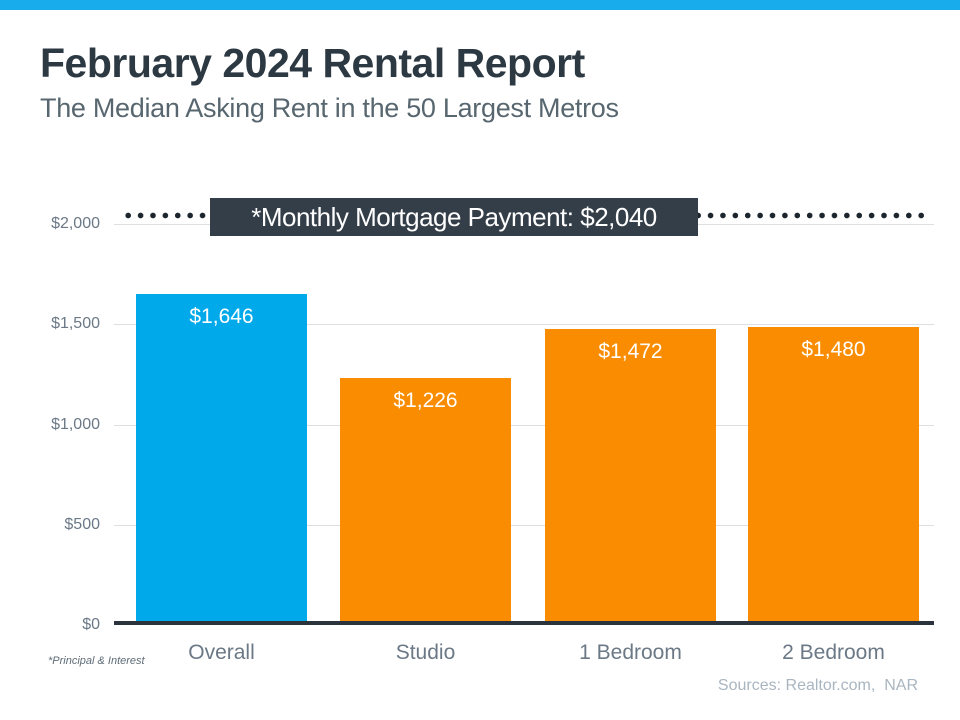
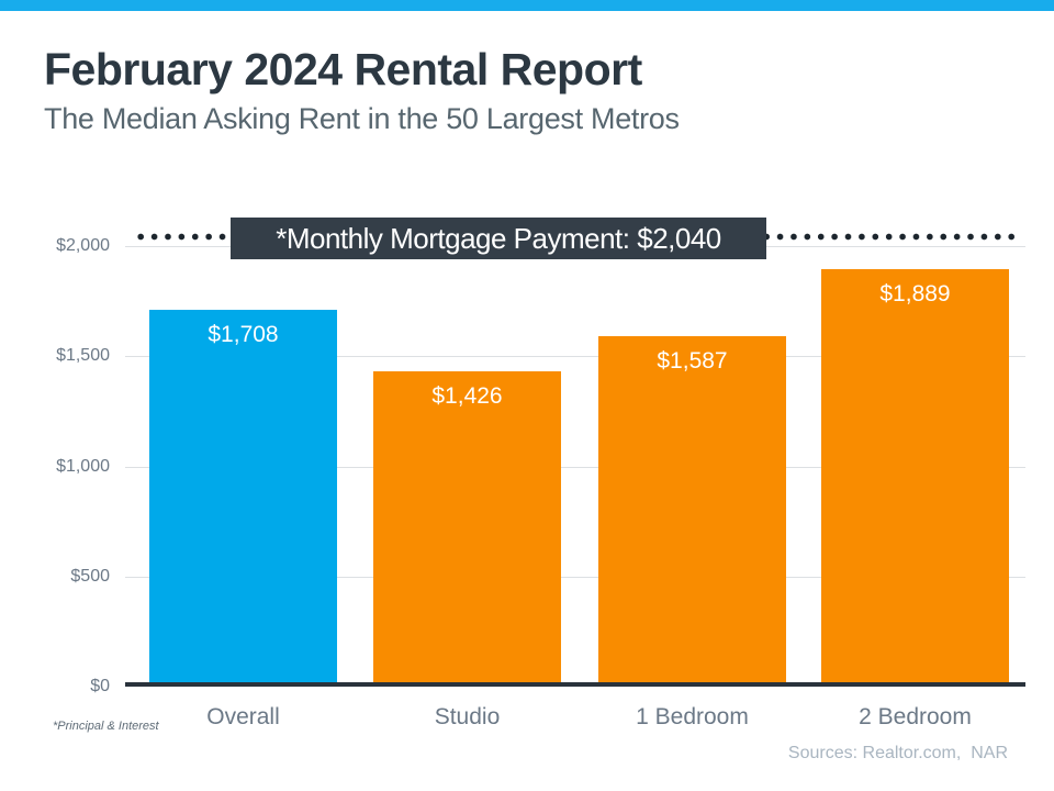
Overall: $1,646 -> $1,708
Studio: $1,226 -> $1,426
1 Bedroom: $1,472 -> $1,587
2 Bedroom: $1,480 -> $1,889
